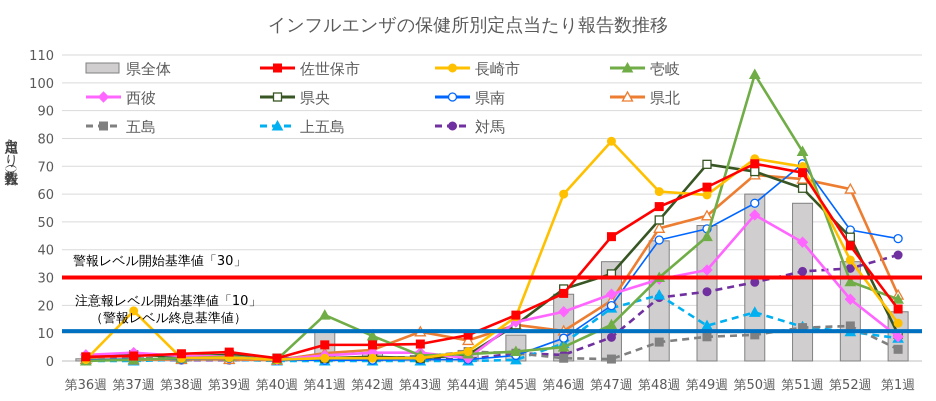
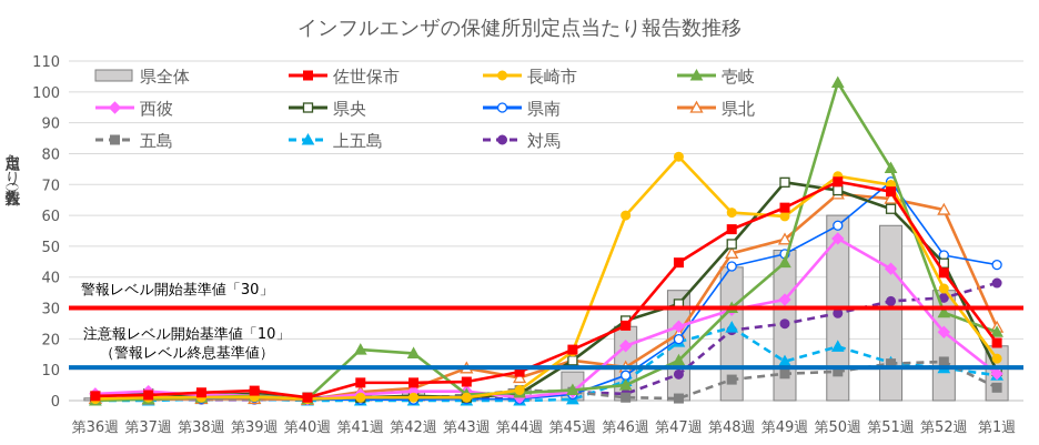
長崎市/第37週: 18 -> 1
県全体/第41週: 11 -> 2
壱岐/第42週: 9 -> 15
西彼/第45週: 14 -> 3
